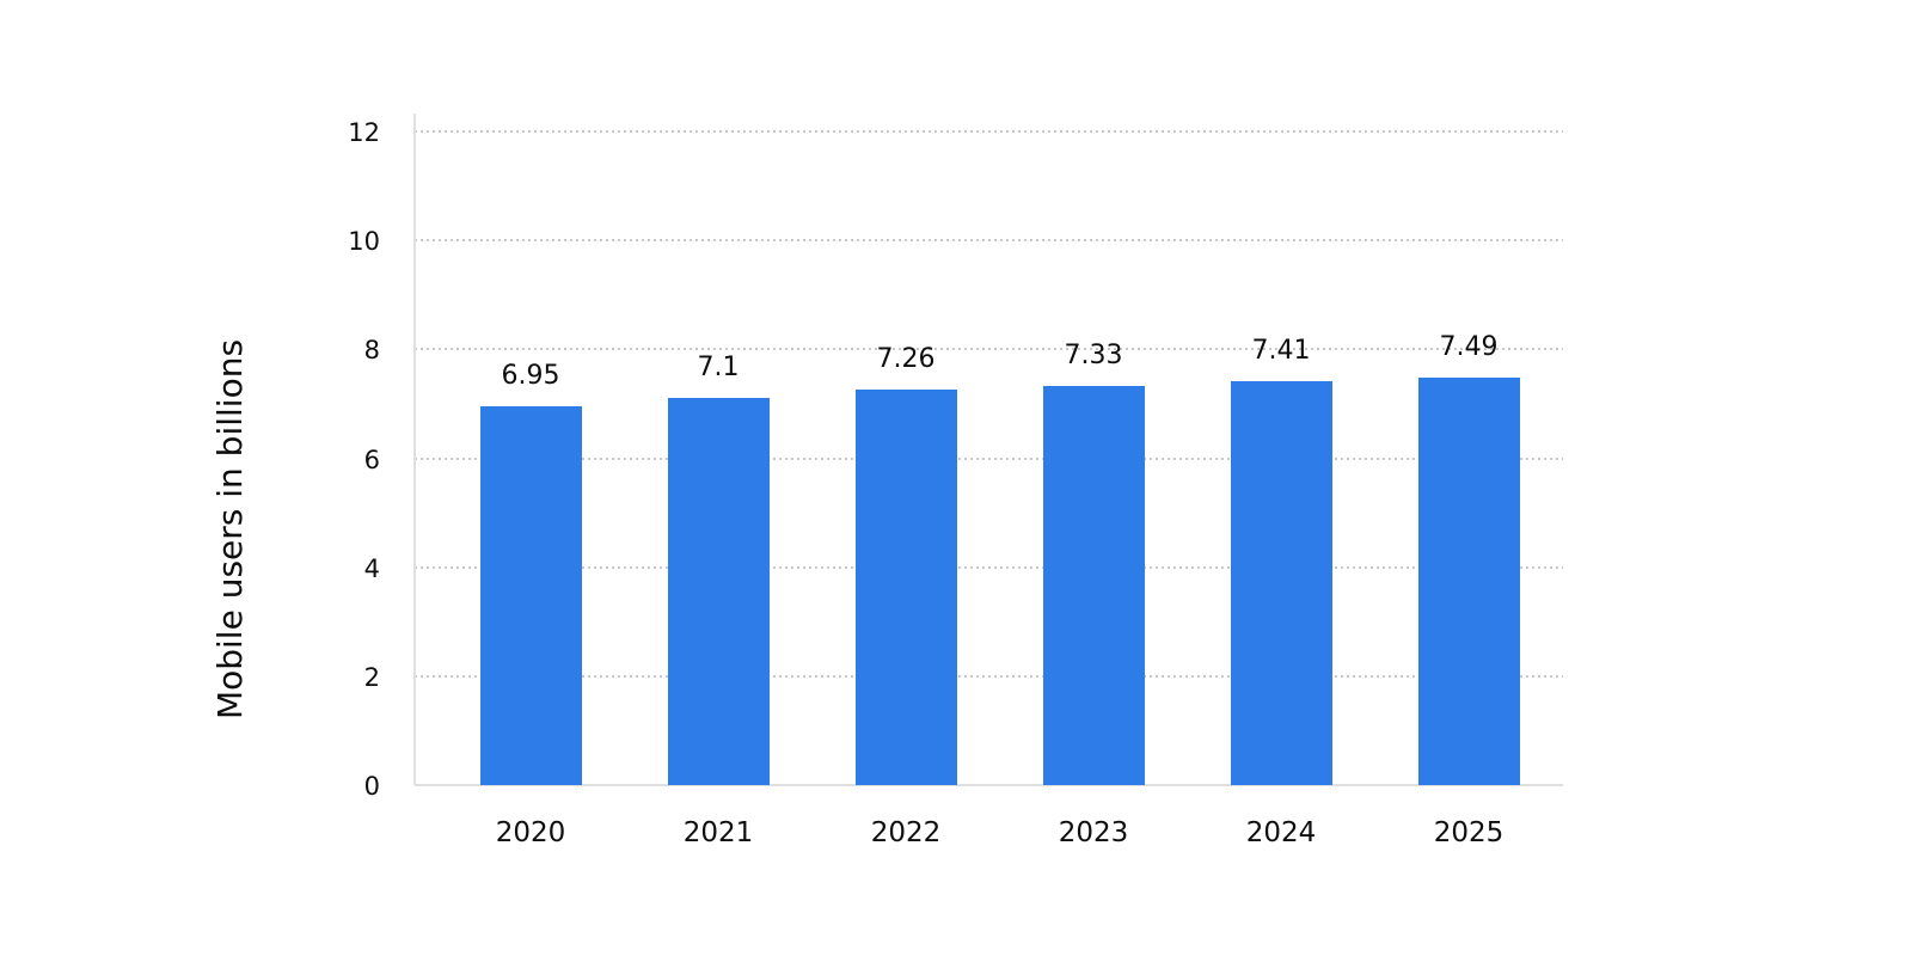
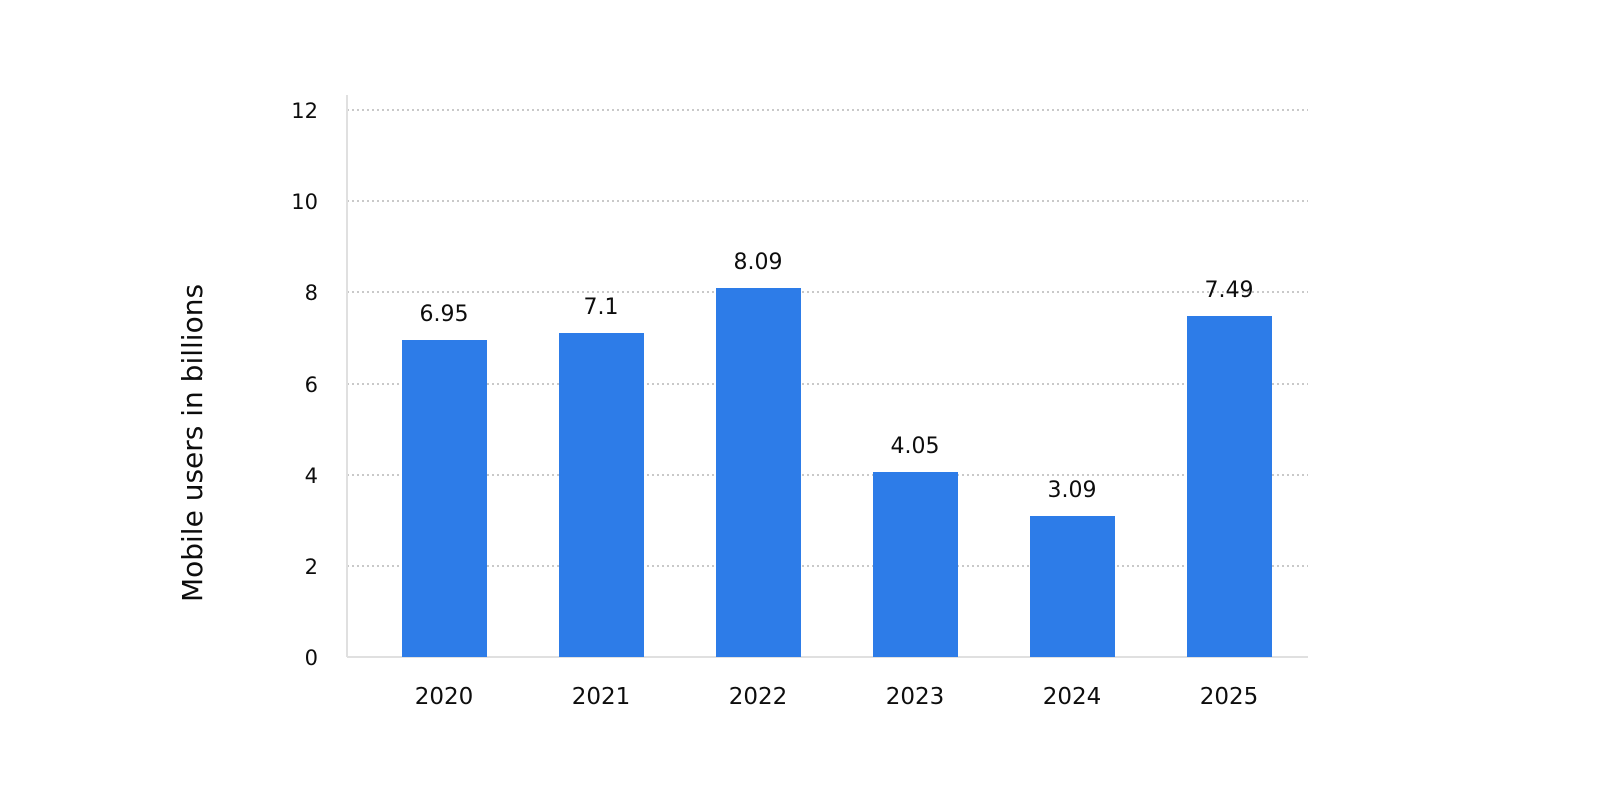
2022: 7.26 -> 8.09
2023: 7.33 -> 4.05
2024: 7.41 -> 3.09
